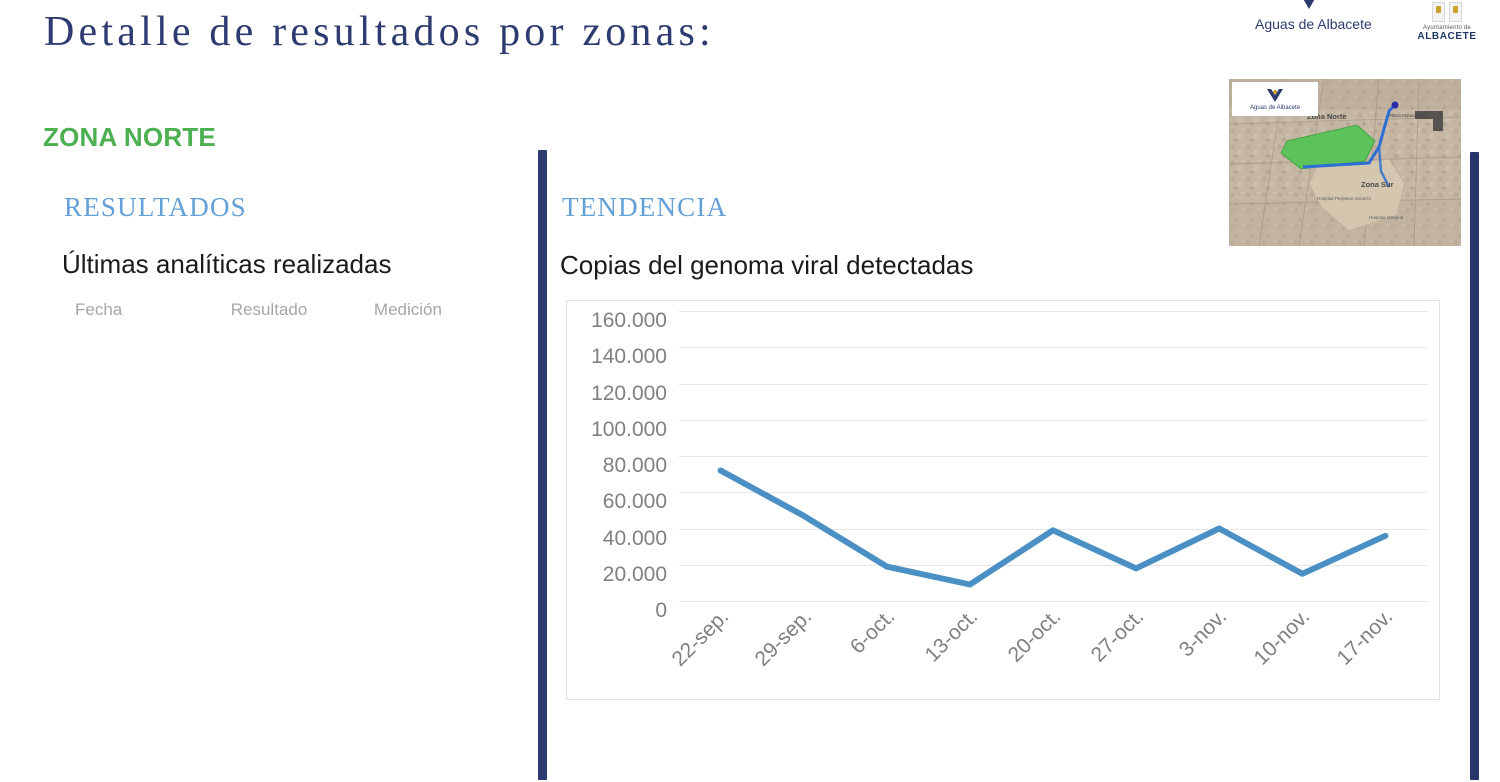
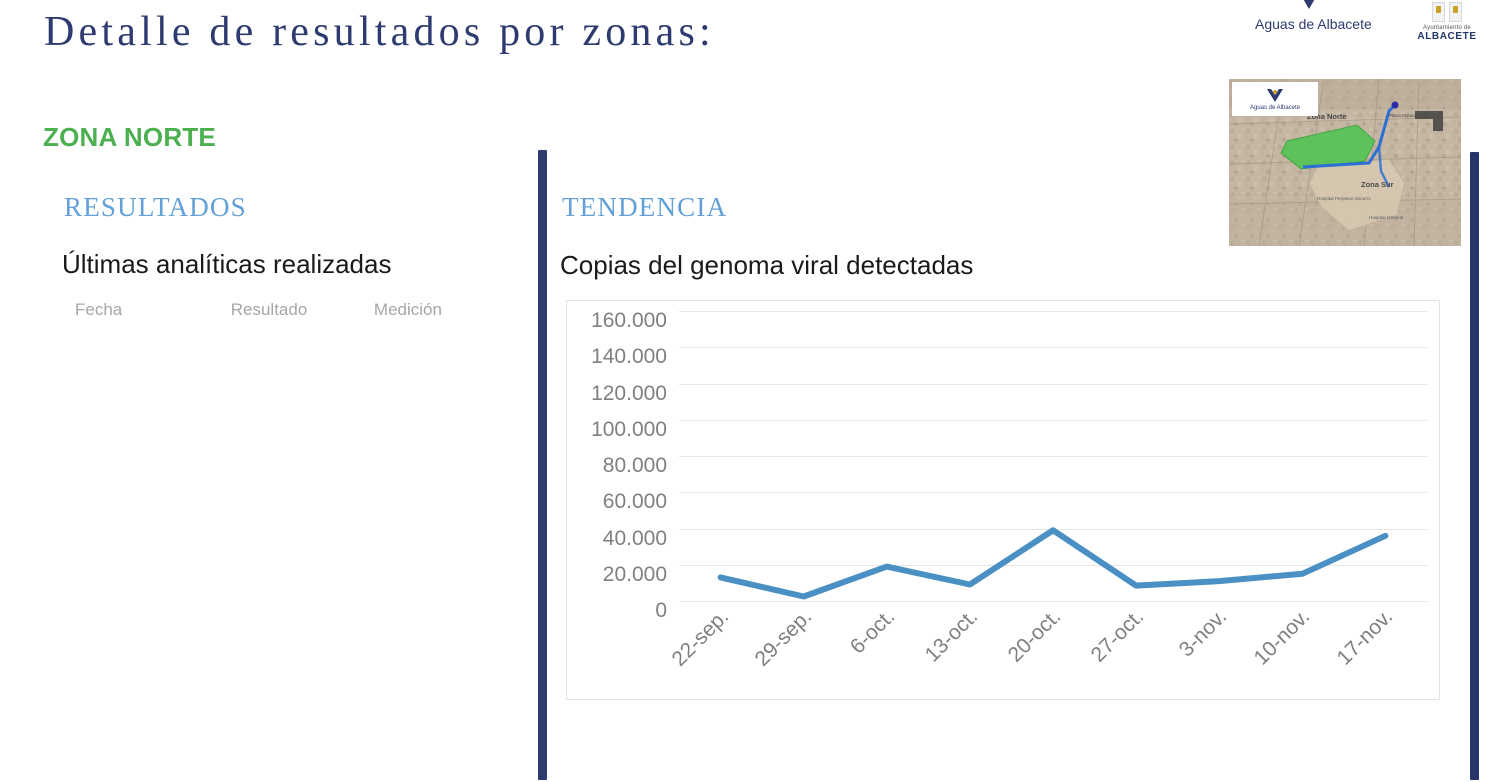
22-sep.: 72000 -> 13000
29-sep.: 47000 -> 2000
27-oct.: 18000 -> 8000
3-nov.: 40000 -> 11000
